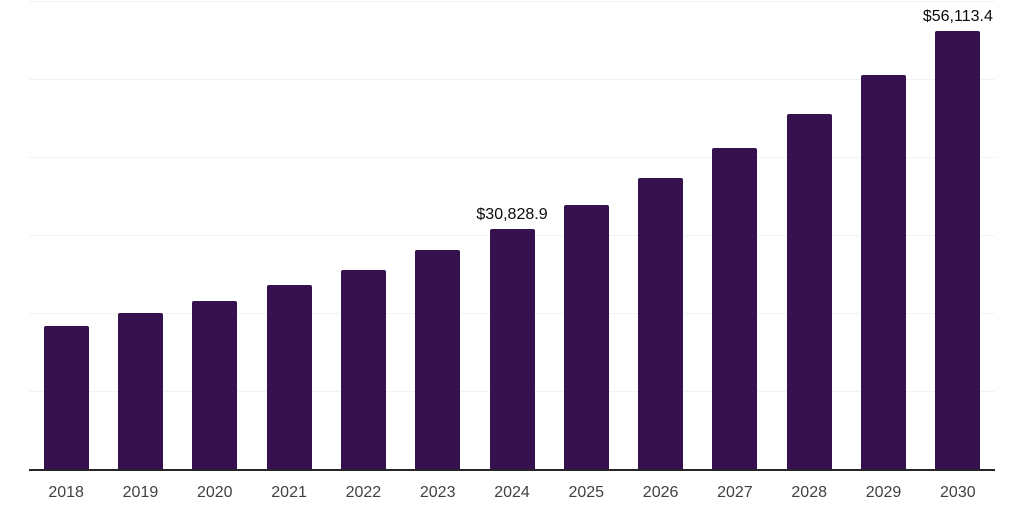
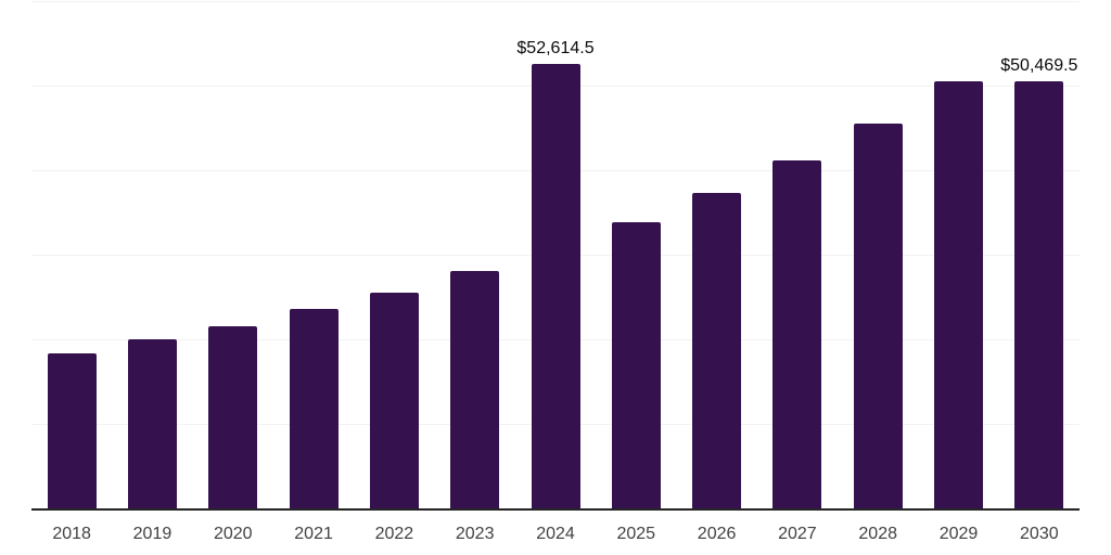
2024: $30,828.9 -> $52,614.5
2030: $56,113.4 -> $50,469.5
